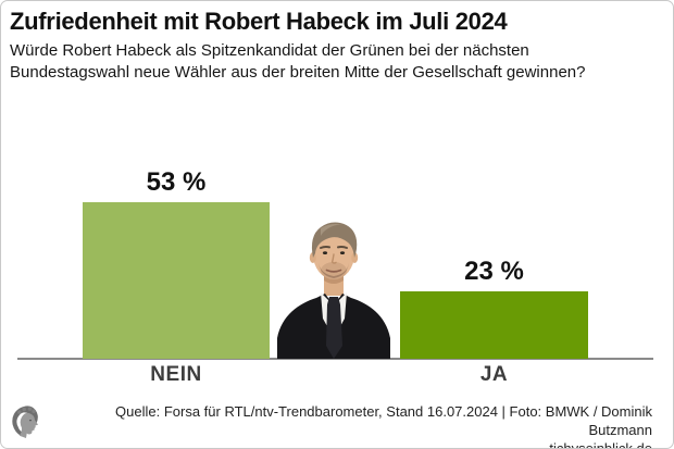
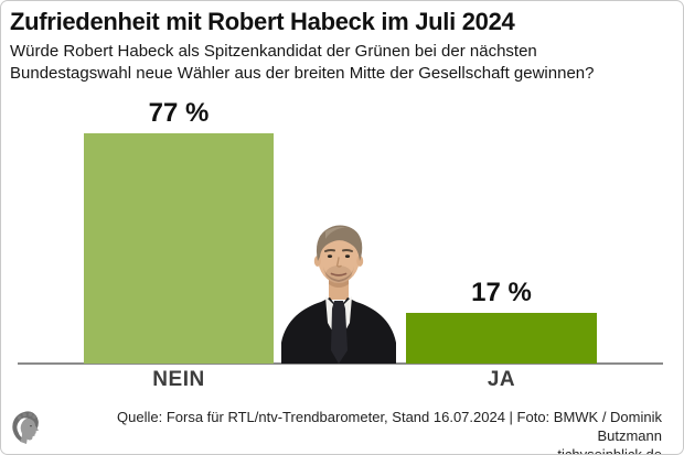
NEIN: 53 -> 77
JA: 23 -> 17
